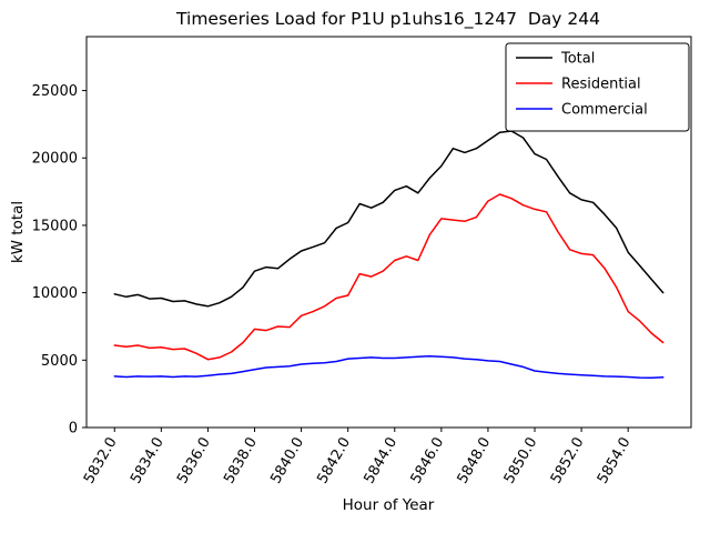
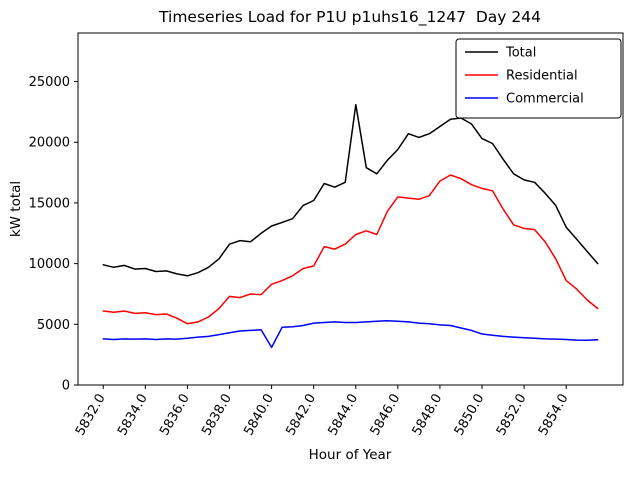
Commercial/5840.0: 4700 -> 3100
Total/5844.0: 17600 -> 23100
